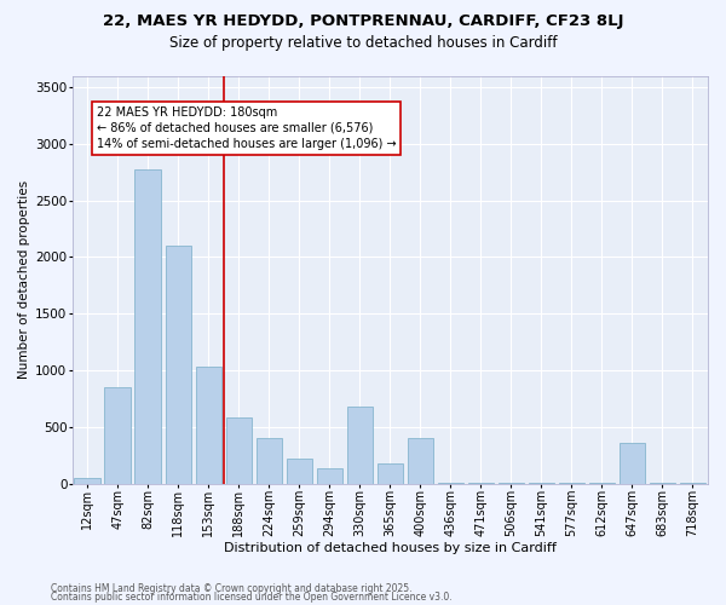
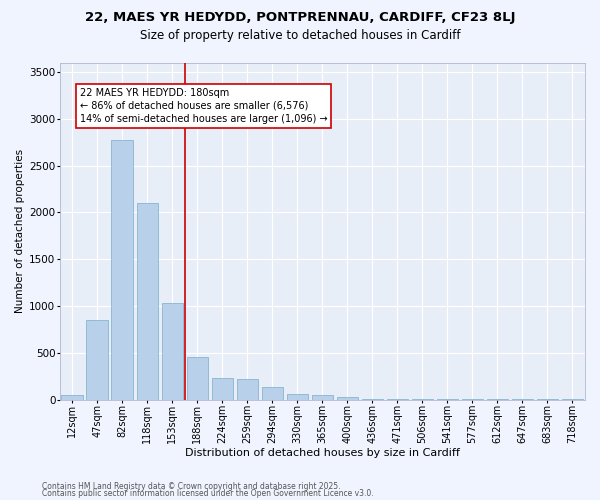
188sqm: 580 -> 460
224sqm: 400 -> 230
330sqm: 680 -> 60
365sqm: 180 -> 60
400sqm: 400 -> 30
647sqm: 360 -> 0
